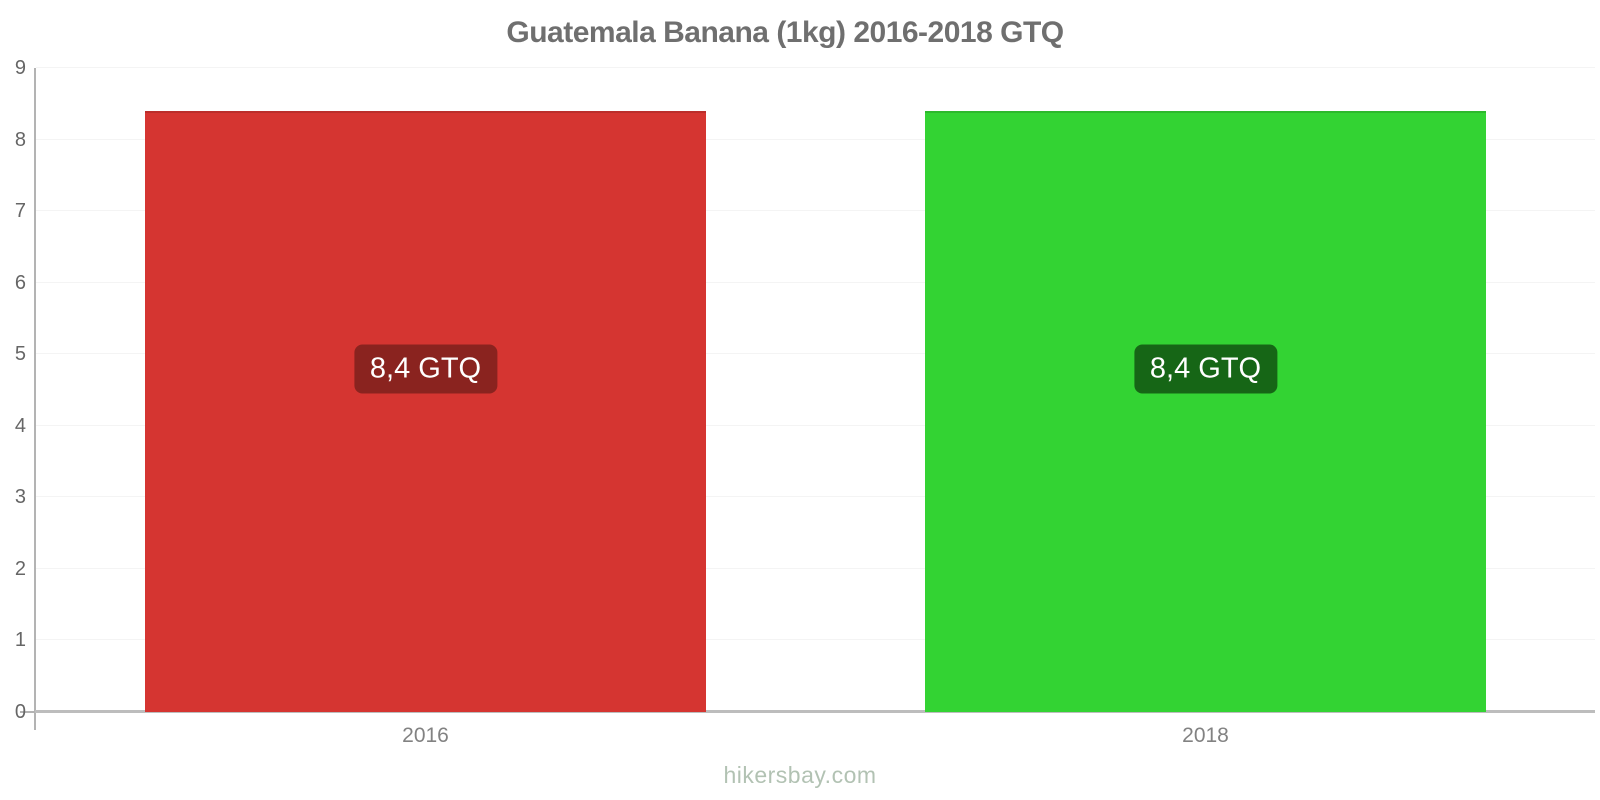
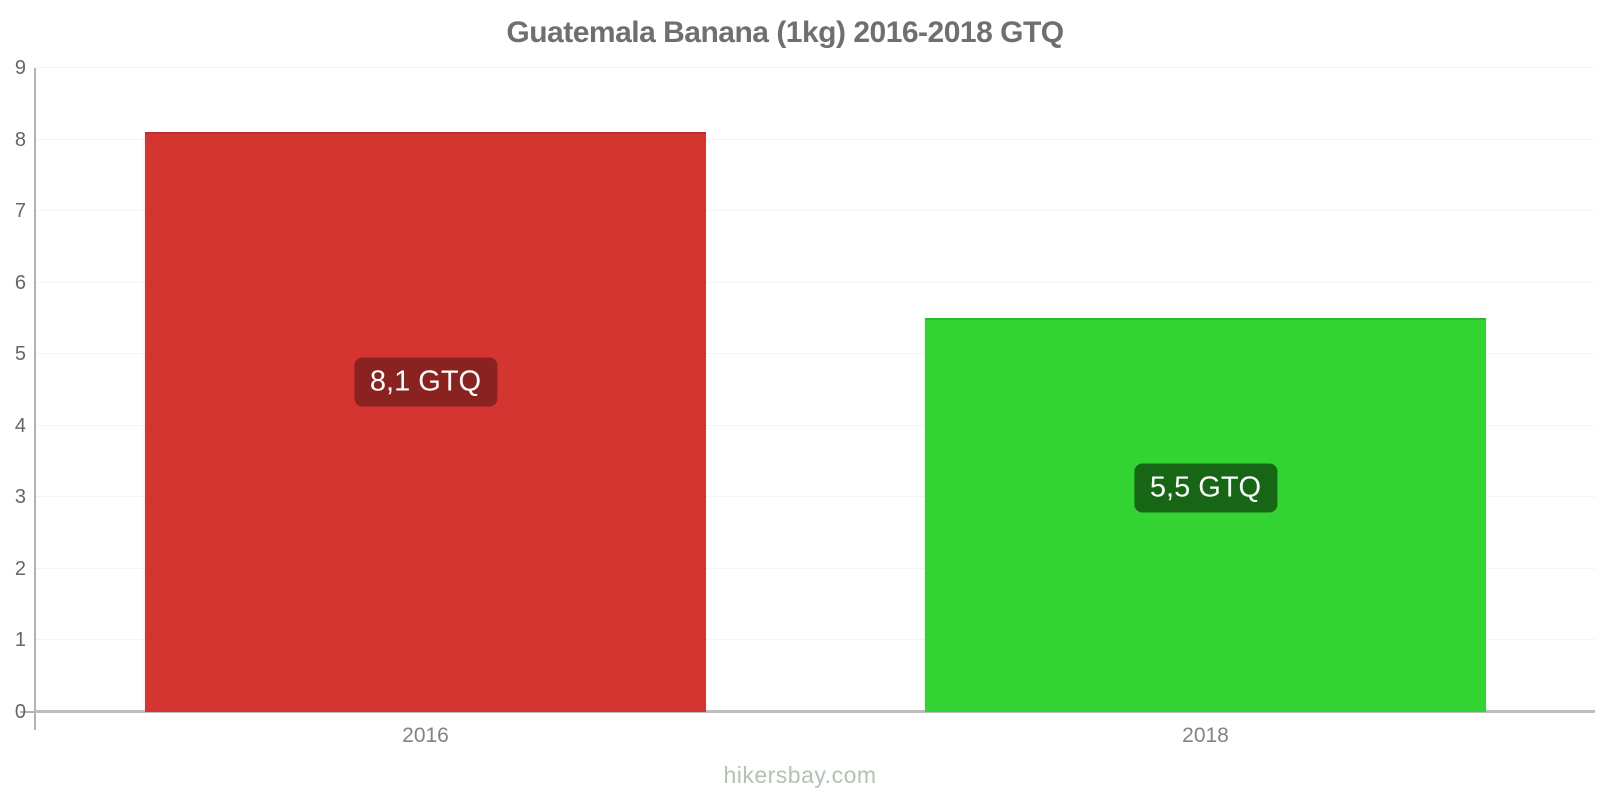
2016: 8,4 -> 8,1
2018: 8,4 -> 5,5
